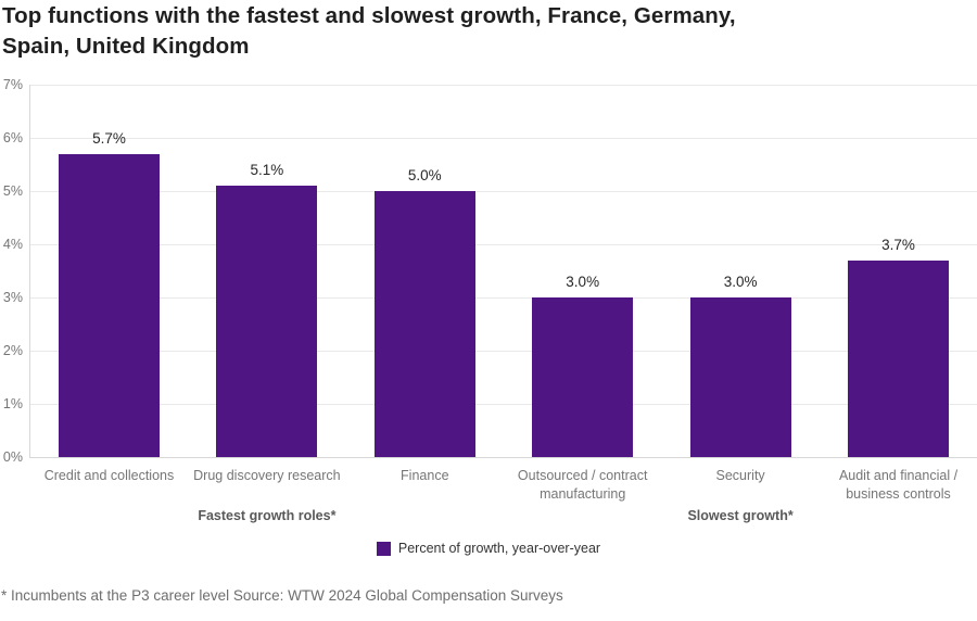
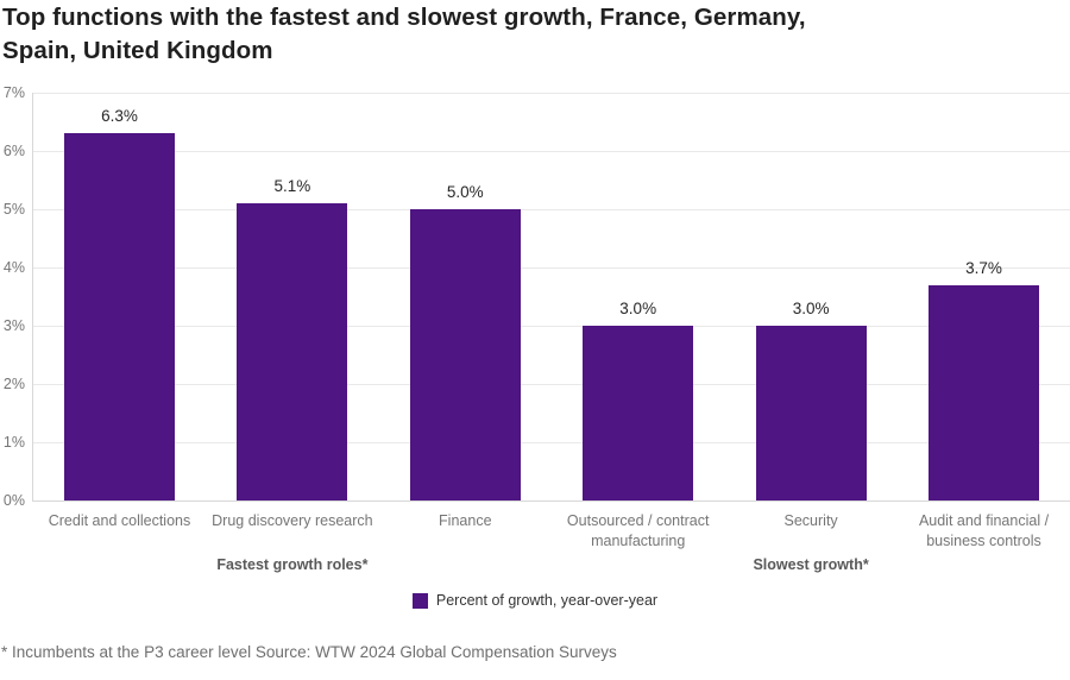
Credit and collections: 5.7% -> 6.3%
